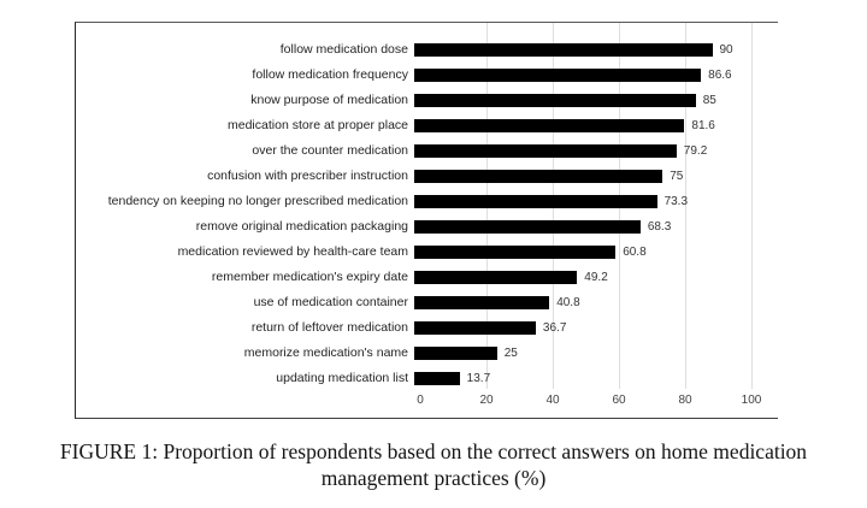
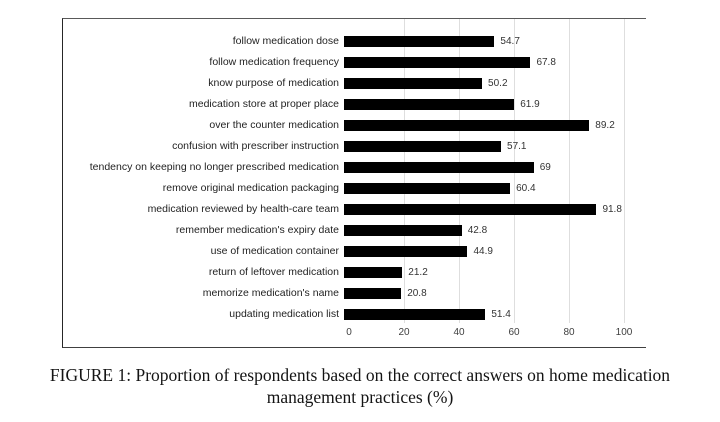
follow medication dose: 90 -> 54.7
follow medication frequency: 86.6 -> 67.8
know purpose of medication: 85 -> 50.2
medication store at proper place: 81.6 -> 61.9
over the counter medication: 79.2 -> 89.2
confusion with prescriber instruction: 75 -> 57.1
tendency on keeping no longer prescribed medication: 73.3 -> 69
remove original medication packaging: 68.3 -> 60.4
medication reviewed by health-care team: 60.8 -> 91.8
remember medication's expiry date: 49.2 -> 42.8
use of medication container: 40.8 -> 44.9
return of leftover medication: 36.7 -> 21.2
memorize medication's name: 25 -> 20.8
updating medication list: 13.7 -> 51.4
